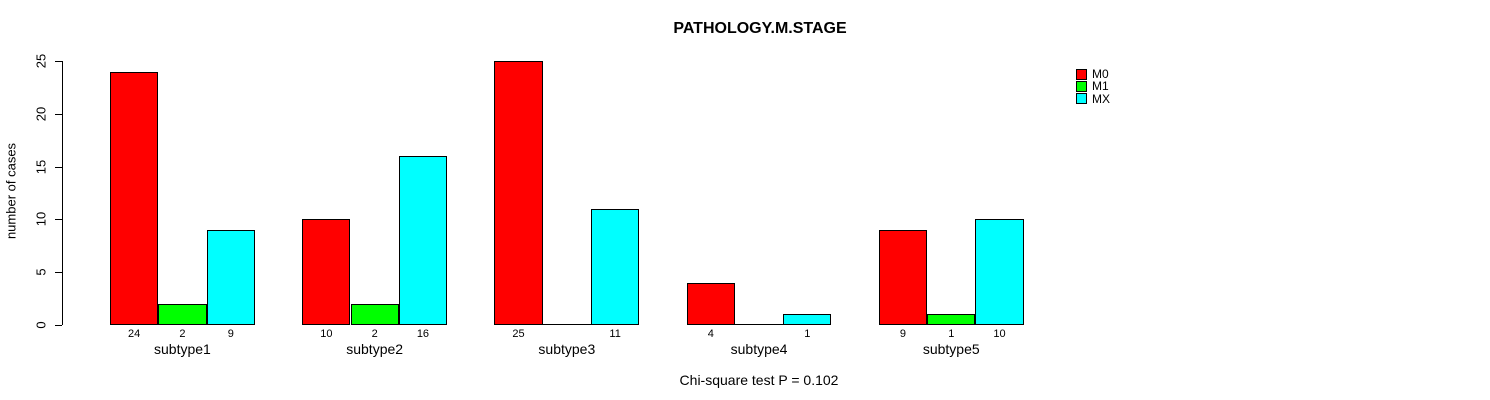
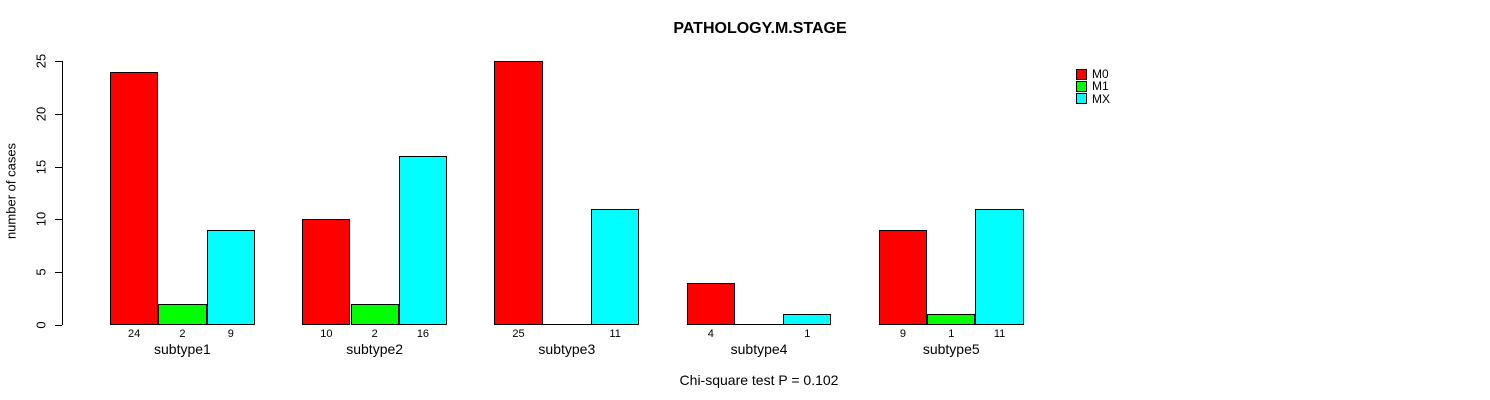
MX/subtype5: 10 -> 11
